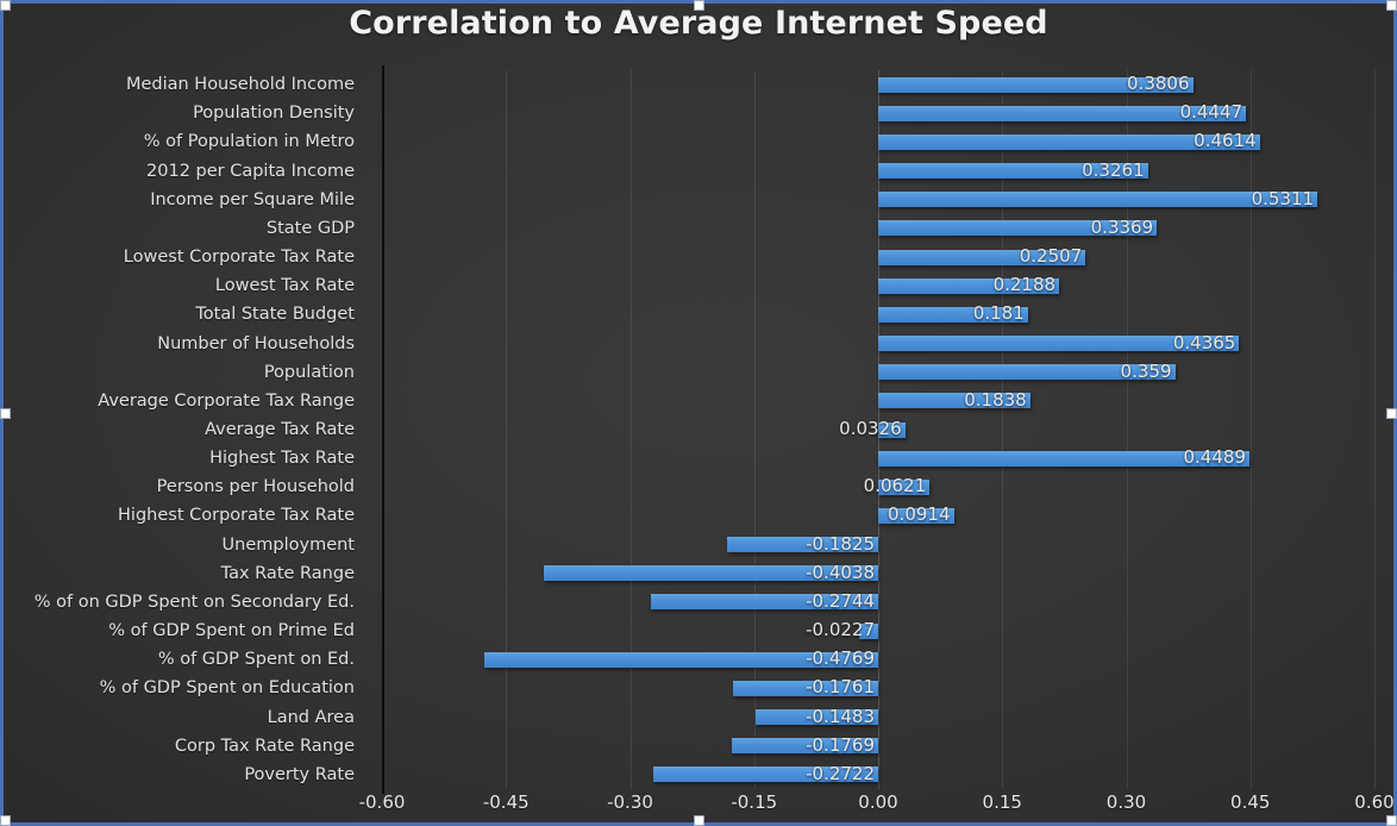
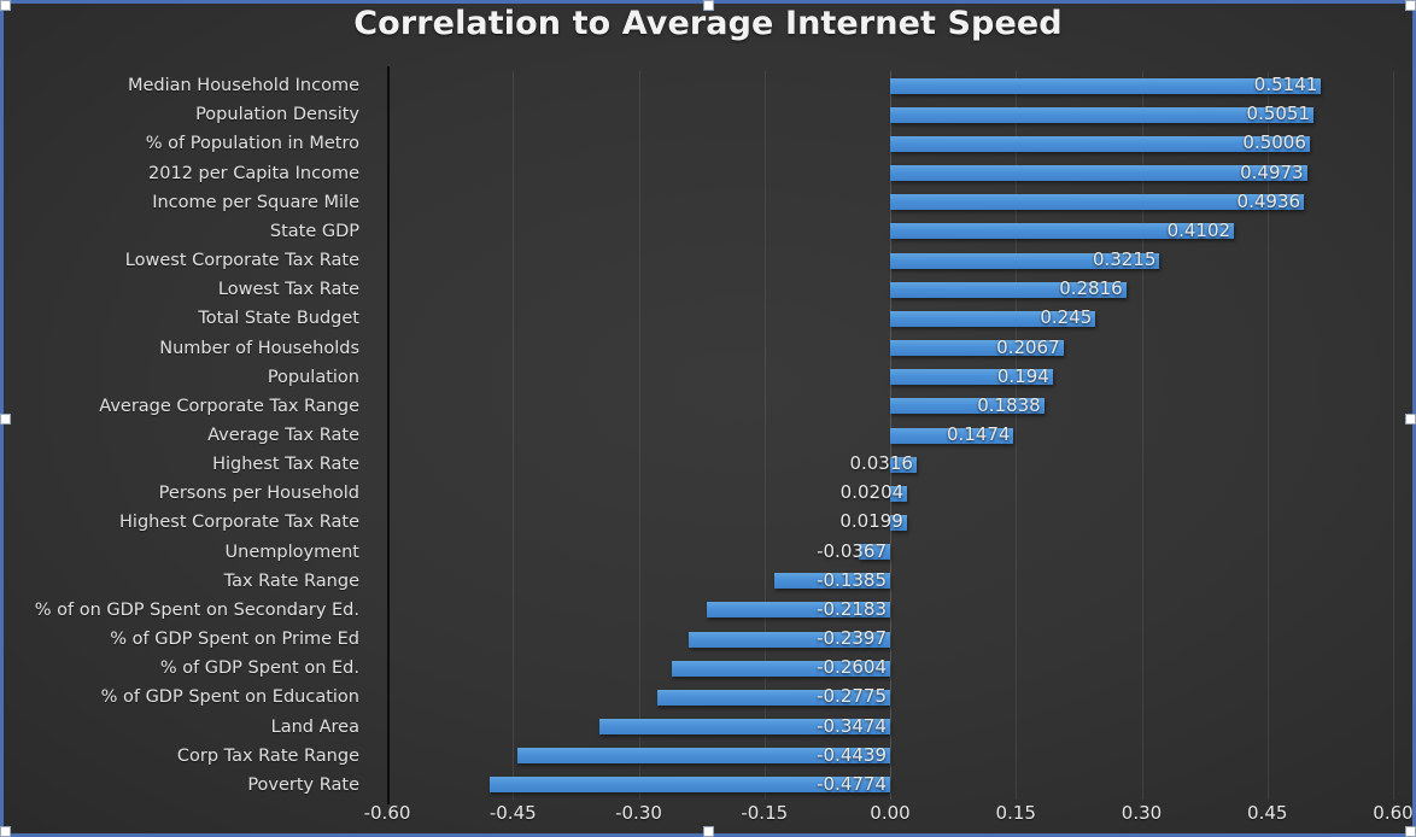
Median Household Income: 0.3806 -> 0.5141
Population Density: 0.4447 -> 0.5051
% of Population in Metro: 0.4614 -> 0.5006
2012 per Capita Income: 0.3261 -> 0.4973
Income per Square Mile: 0.5311 -> 0.4936
State GDP: 0.3369 -> 0.4102
Lowest Corporate Tax Rate: 0.2507 -> 0.3215
Lowest Tax Rate: 0.2188 -> 0.2816
Total State Budget: 0.181 -> 0.245
Number of Households: 0.4365 -> 0.2067
Population: 0.359 -> 0.194
Average Tax Rate: 0.0326 -> 0.1474
Highest Tax Rate: 0.4489 -> 0.0316
Persons per Household: 0.0621 -> 0.0204
Highest Corporate Tax Rate: 0.0914 -> 0.0199
Unemployment: -0.1825 -> -0.0367
Tax Rate Range: -0.4038 -> -0.1385
% of on GDP Spent on Secondary Ed.: -0.2744 -> -0.2183
% of GDP Spent on Prime Ed: -0.0227 -> -0.2397
% of GDP Spent on Ed.: -0.4769 -> -0.2604
% of GDP Spent on Education: -0.1761 -> -0.2775
Land Area: -0.1483 -> -0.3474
Corp Tax Rate Range: -0.1769 -> -0.4439
Poverty Rate: -0.2722 -> -0.4774
